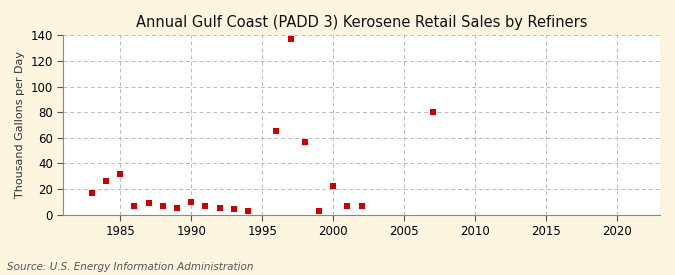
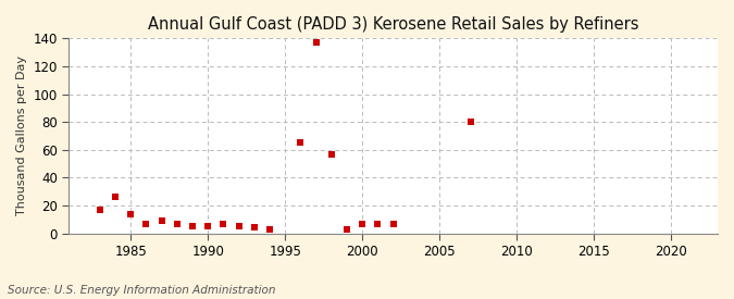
1985: 32 -> 14
1990: 10 -> 5
2000: 22 -> 7
